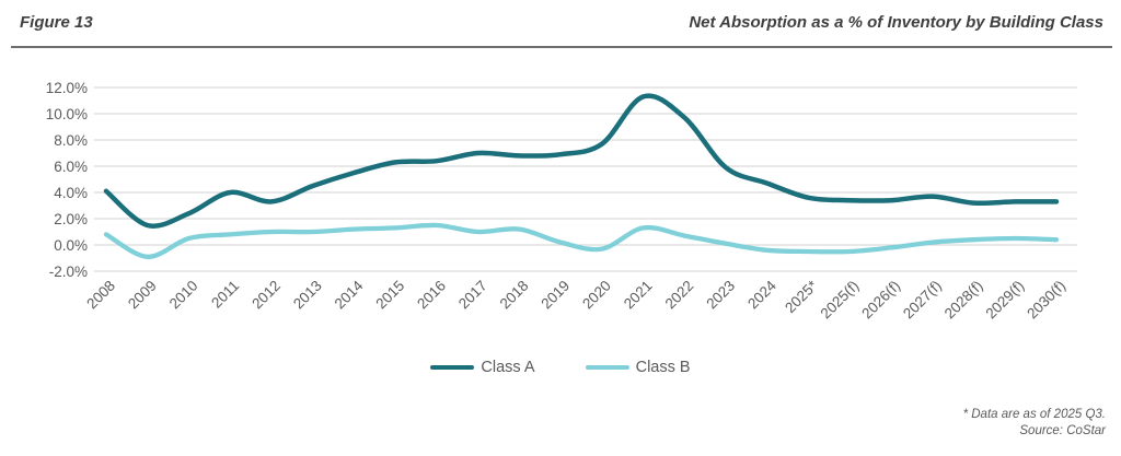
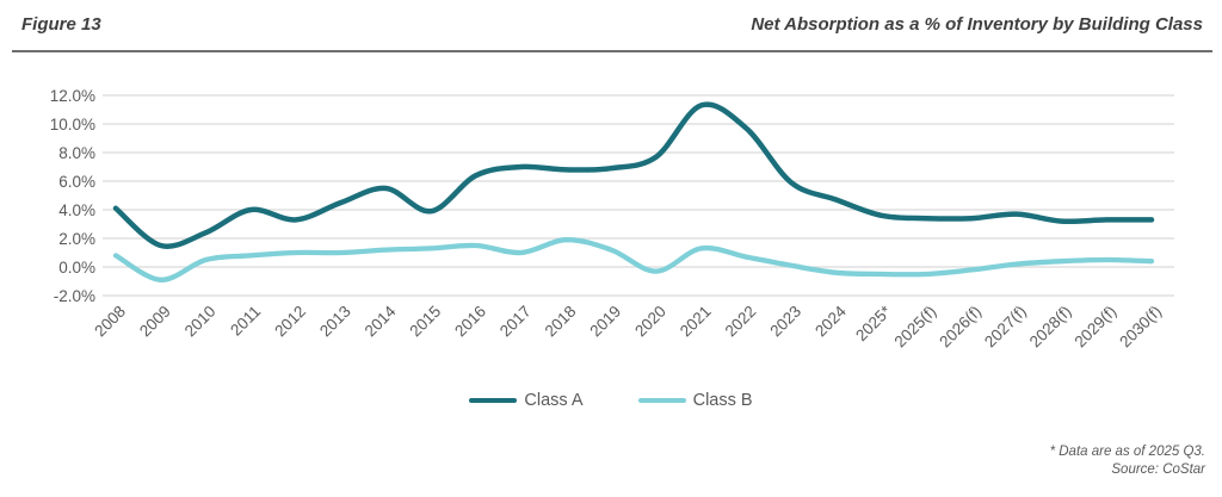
Class A/2015: 6.3% -> 3.9%
Class B/2018: 1.2% -> 1.9%
Class B/2019: 0.2% -> 1.2%
